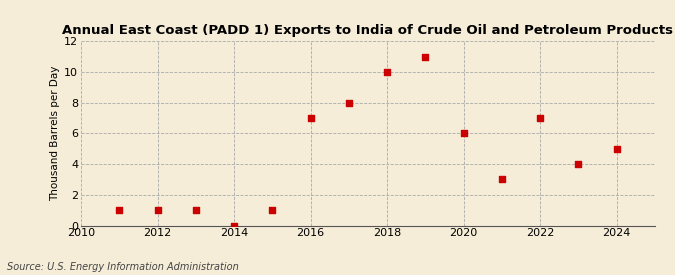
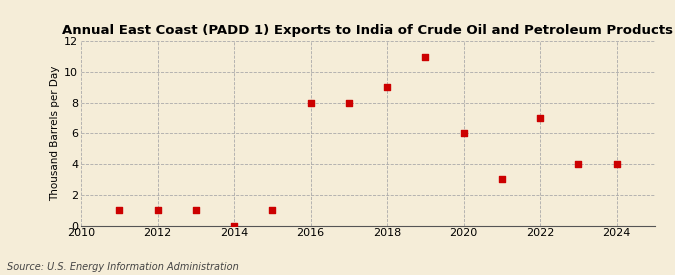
2016: 7 -> 8
2018: 10 -> 9
2024: 5 -> 4
